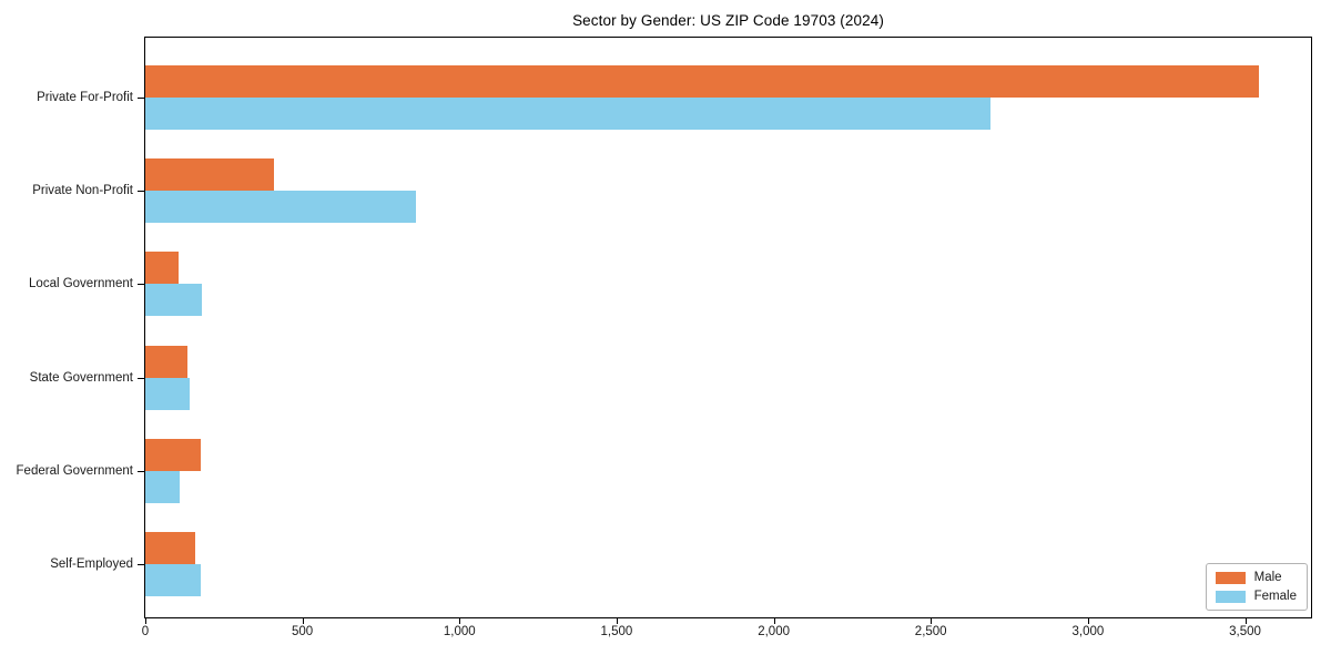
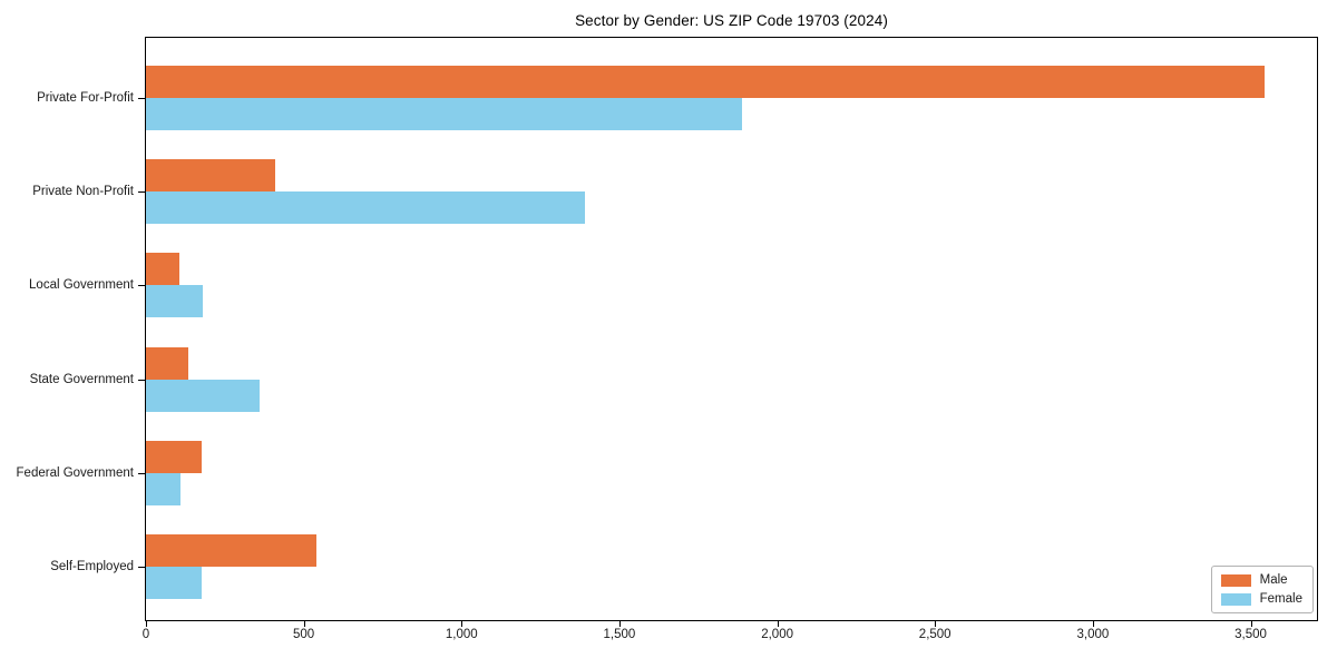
Female/Private For-Profit: 2690 -> 1890
Female/Private Non-Profit: 860 -> 1390
Female/State Government: 140 -> 360
Male/Self-Employed: 160 -> 540
